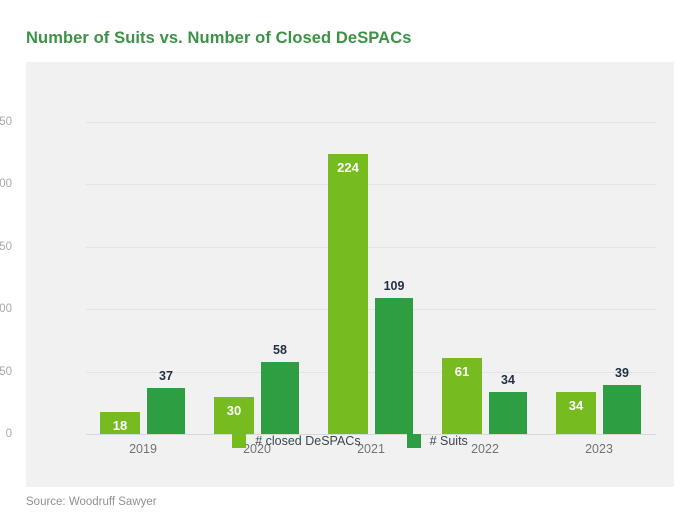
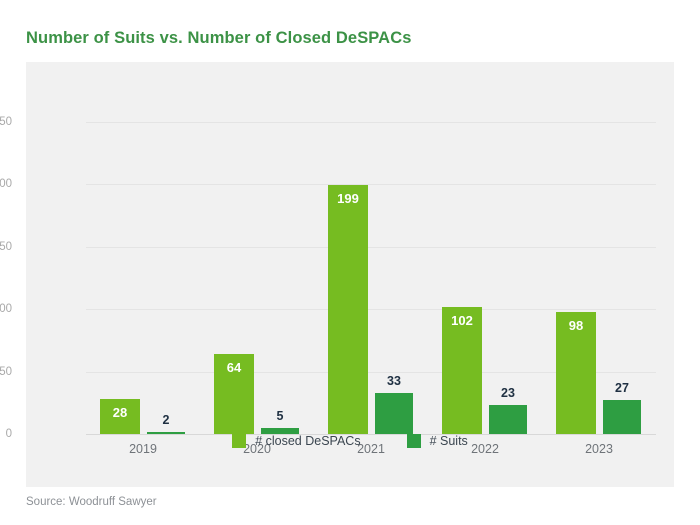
# closed DeSPACs/2019: 18 -> 28
# Suits/2019: 37 -> 2
# closed DeSPACs/2020: 30 -> 64
# Suits/2020: 58 -> 5
# closed DeSPACs/2021: 224 -> 199
# Suits/2021: 109 -> 33
# closed DeSPACs/2022: 61 -> 102
# Suits/2022: 34 -> 23
# closed DeSPACs/2023: 34 -> 98
# Suits/2023: 39 -> 27
